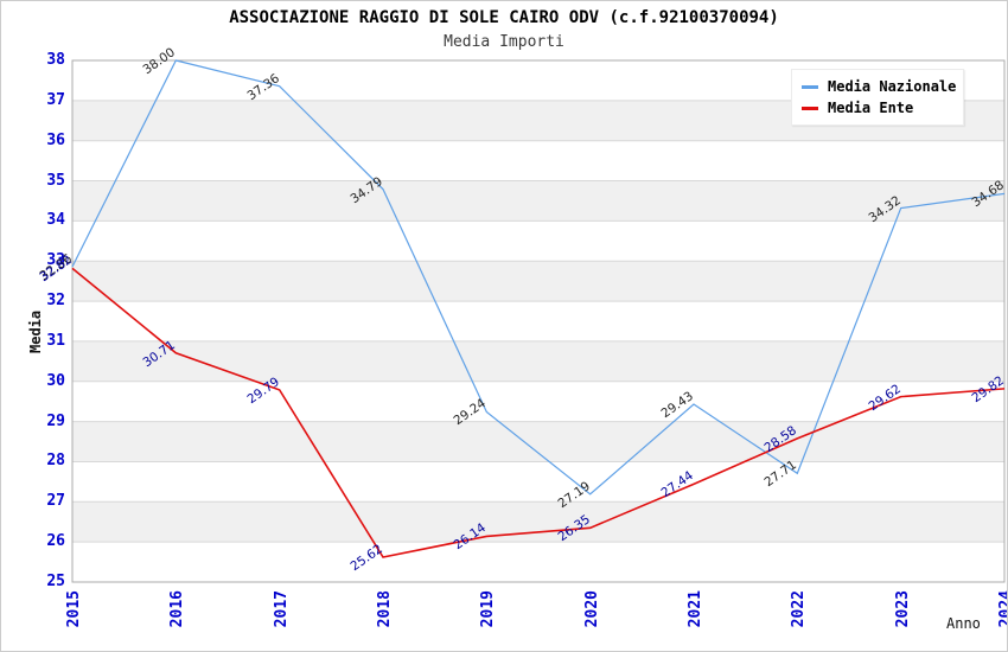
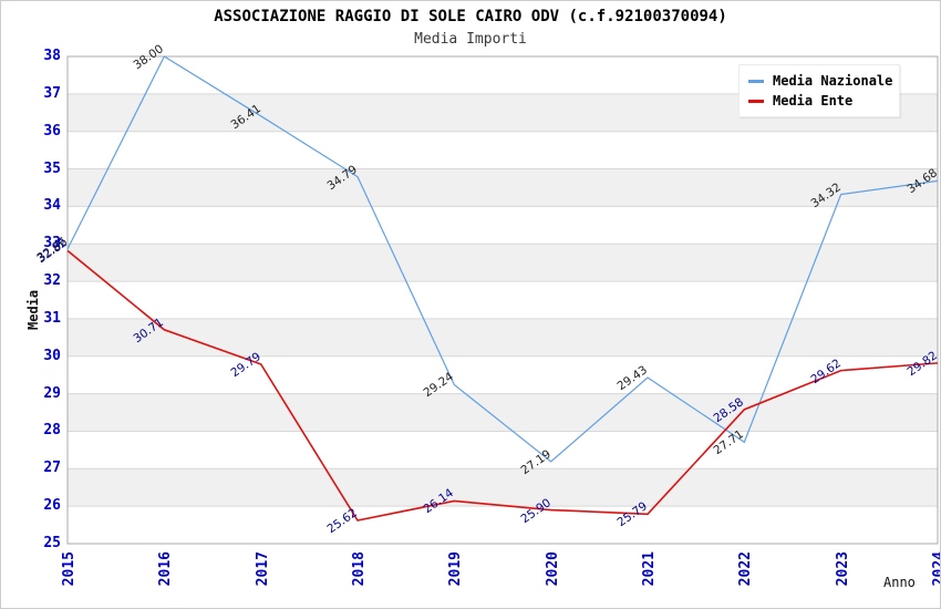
Media Nazionale/2017: 37.36 -> 36.41
Media Ente/2020: 26.35 -> 25.90
Media Ente/2021: 27.44 -> 25.79
